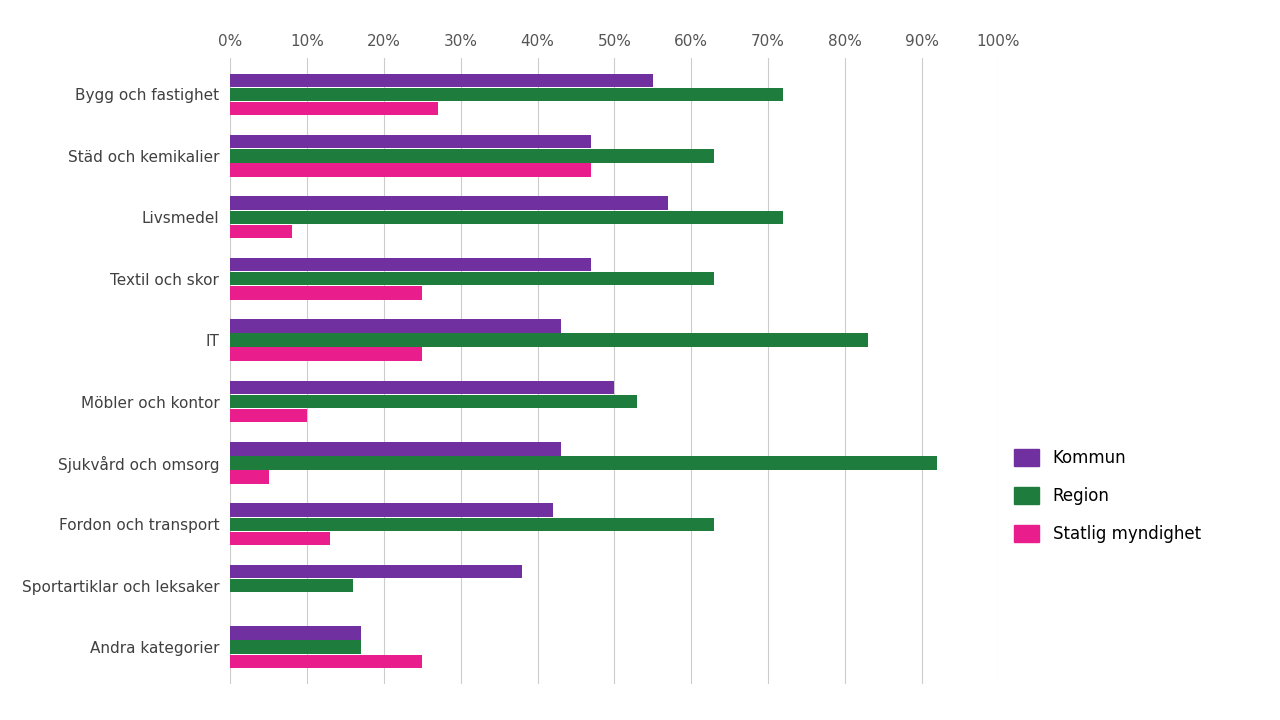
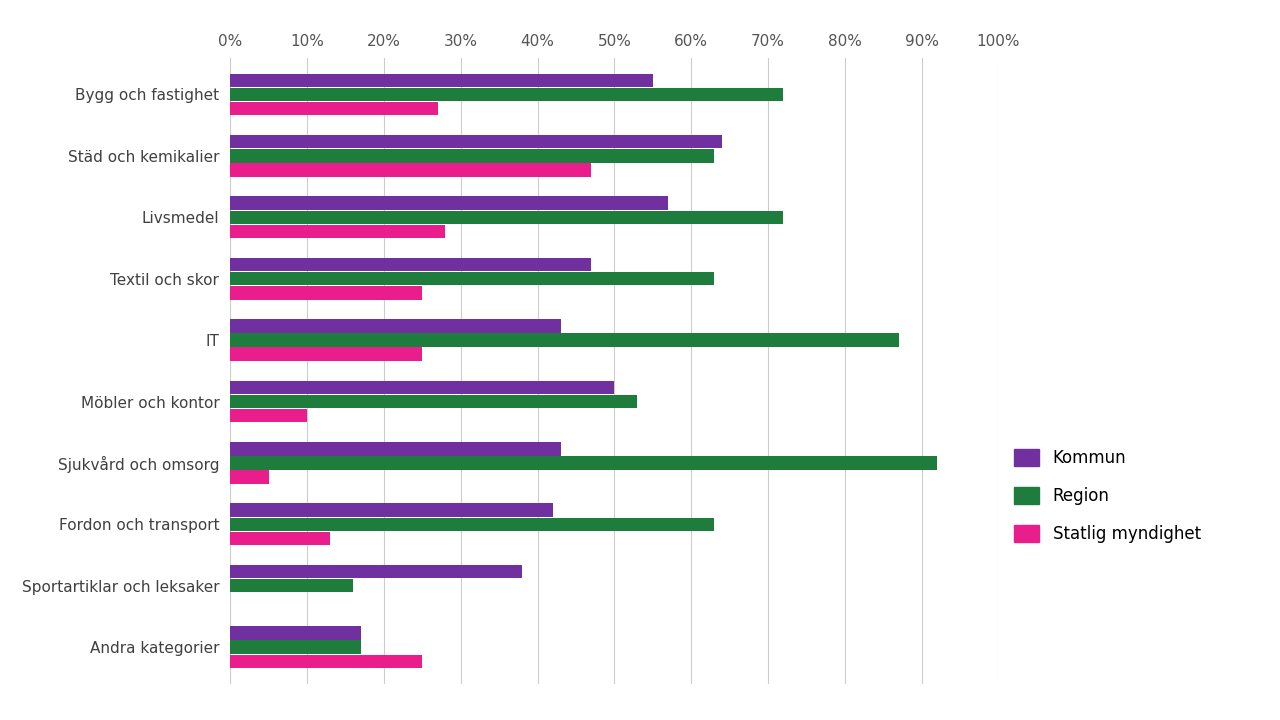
Kommun/Städ och kemikalier: 47% -> 64%
Statlig myndighet/Livsmedel: 8% -> 28%
Region/IT: 83% -> 87%
